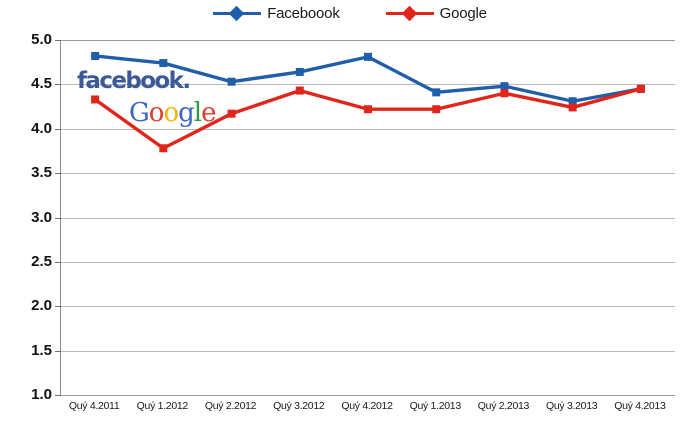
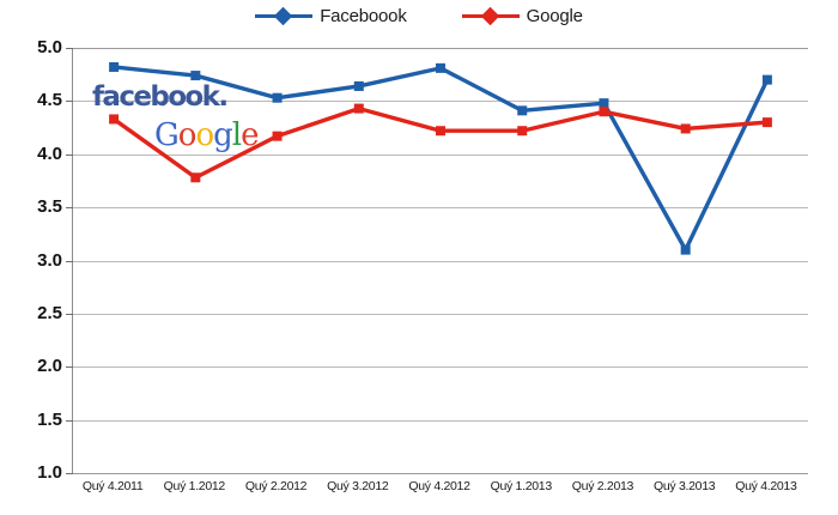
Faceboook/Quý 3.2013: 4.3 -> 3.1
Faceboook/Quý 4.2013: 4.5 -> 4.7
Google/Quý 4.2013: 4.5 -> 4.3
